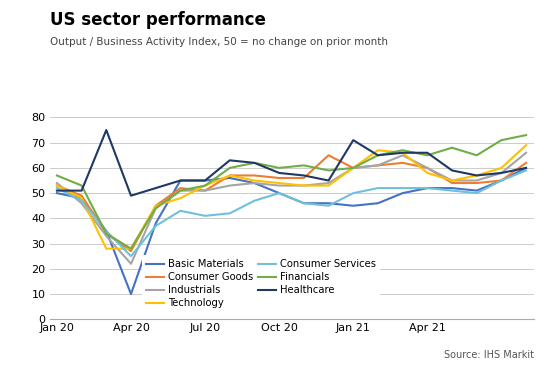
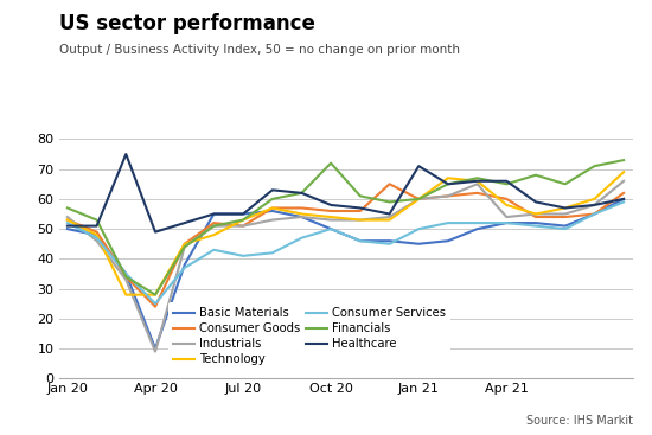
Consumer Goods/Apr 20: 27 -> 24
Industrials/Apr 20: 22 -> 9
Financials/Oct 20: 60 -> 72
Industrials/Apr 21: 60 -> 54
